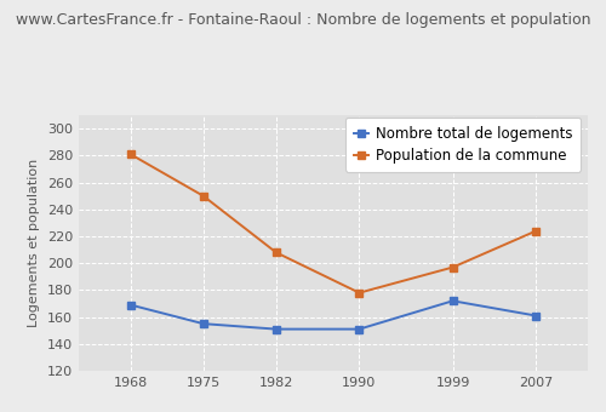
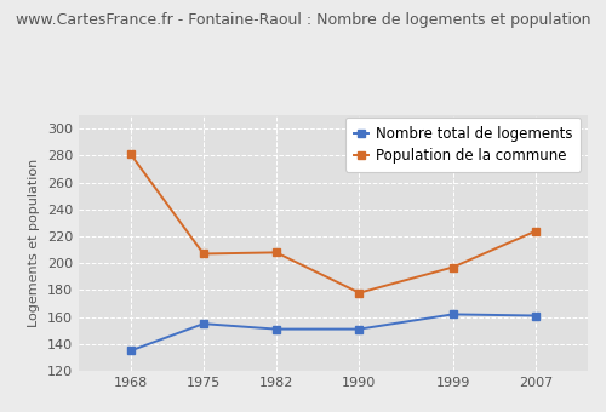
Nombre total de logements/1968: 169 -> 135
Population de la commune/1975: 250 -> 207
Nombre total de logements/1999: 172 -> 162
